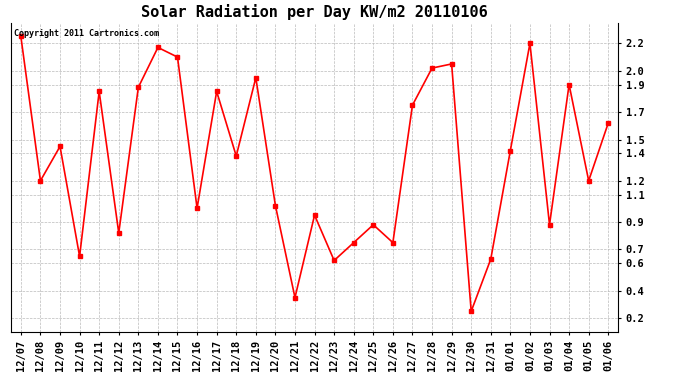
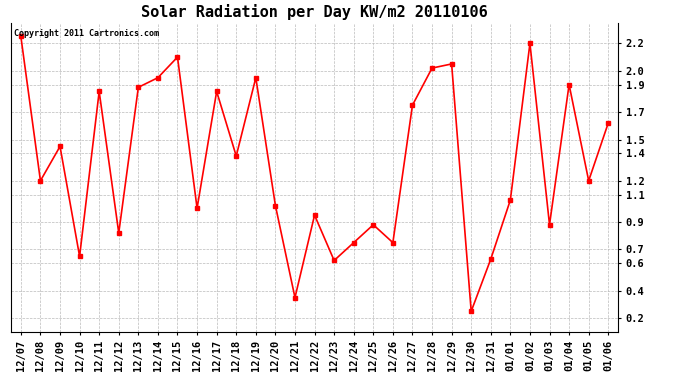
12/14: 2.17 -> 1.95
01/01: 1.42 -> 1.06
